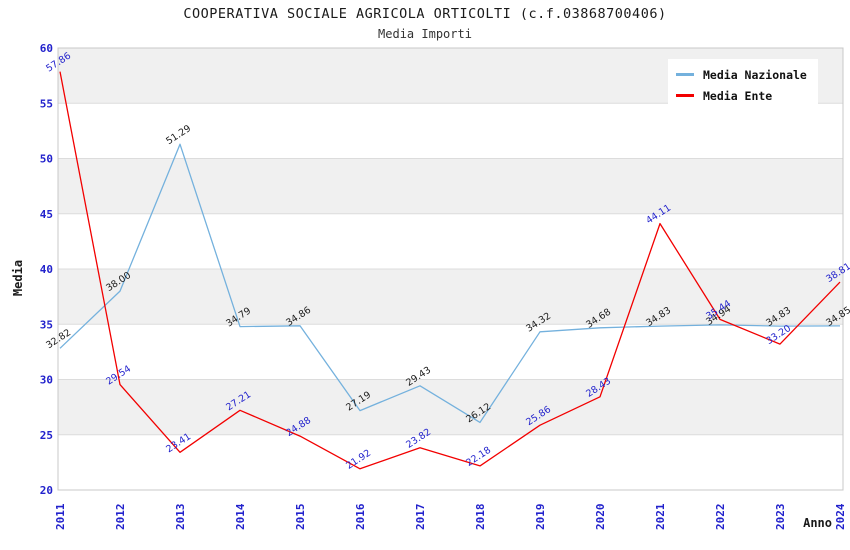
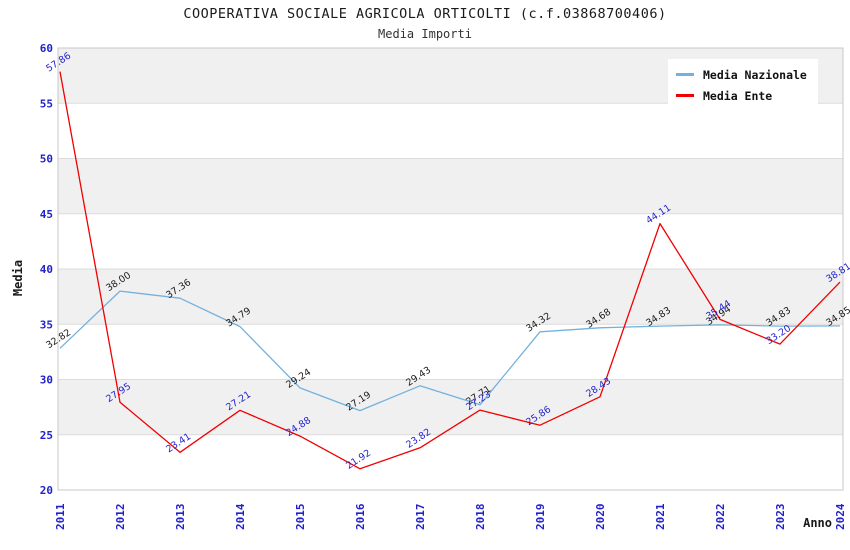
Media Ente/2012: 29.54 -> 27.95
Media Nazionale/2013: 51.29 -> 37.36
Media Nazionale/2015: 34.86 -> 29.24
Media Nazionale/2018: 26.12 -> 27.71
Media Ente/2018: 22.18 -> 27.23
